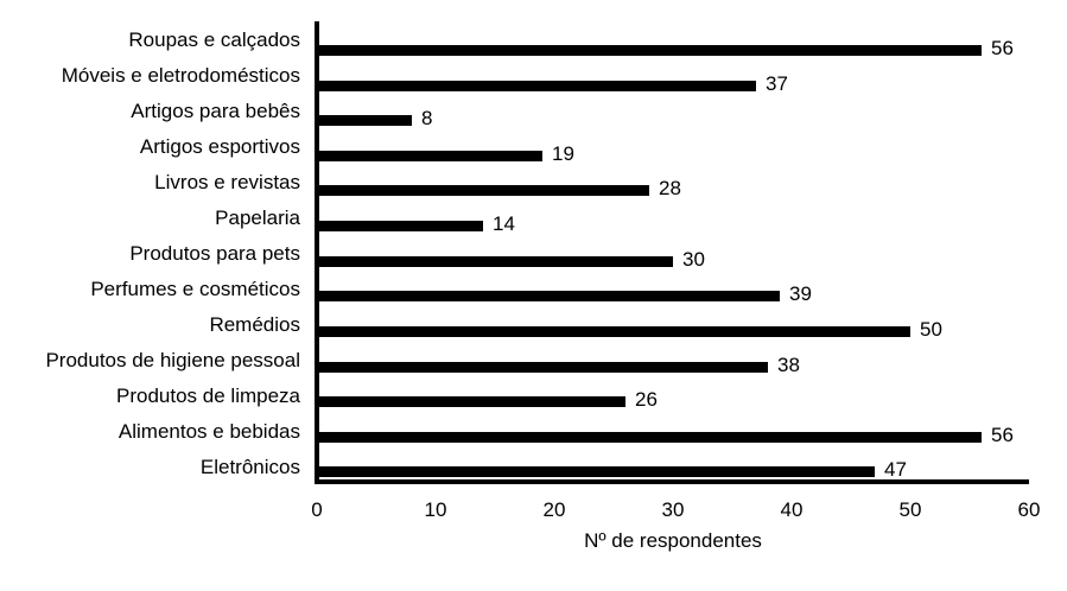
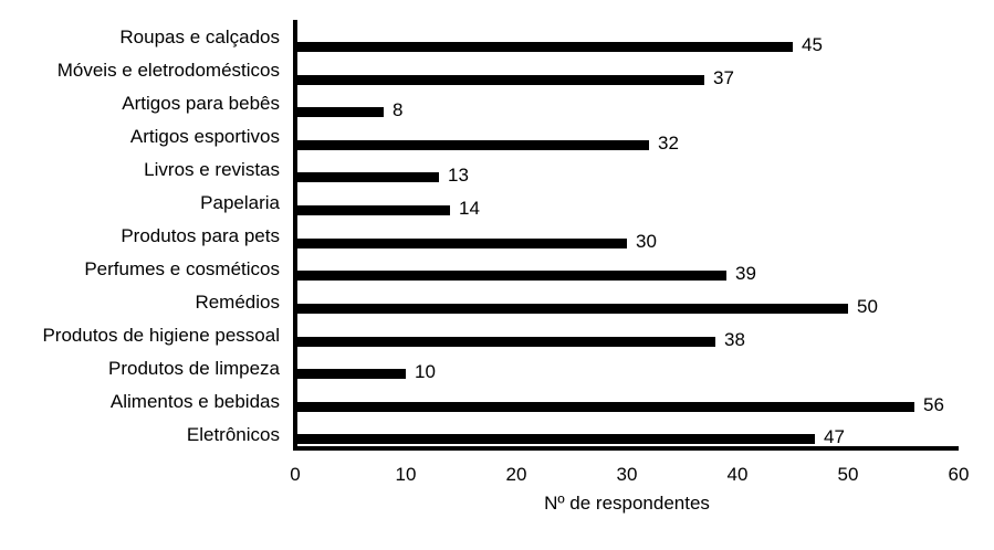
Roupas e calçados: 56 -> 45
Artigos esportivos: 19 -> 32
Livros e revistas: 28 -> 13
Produtos de limpeza: 26 -> 10
